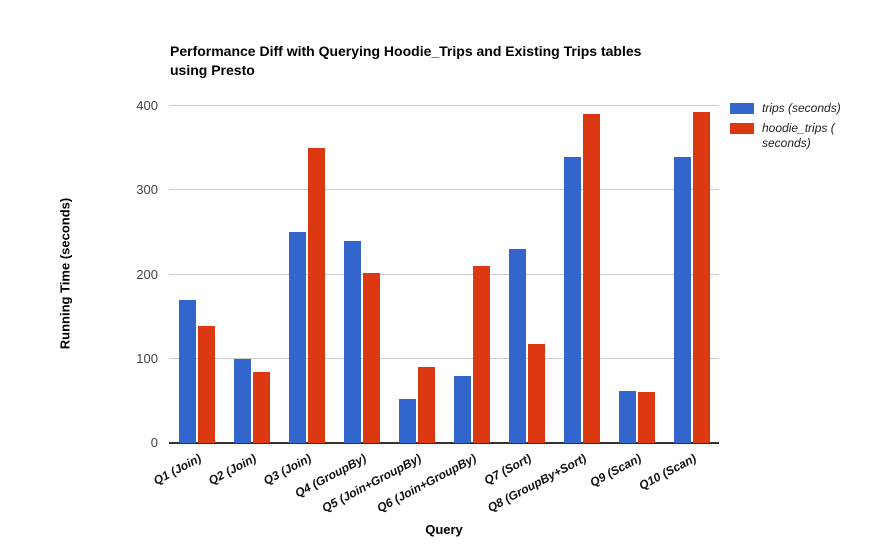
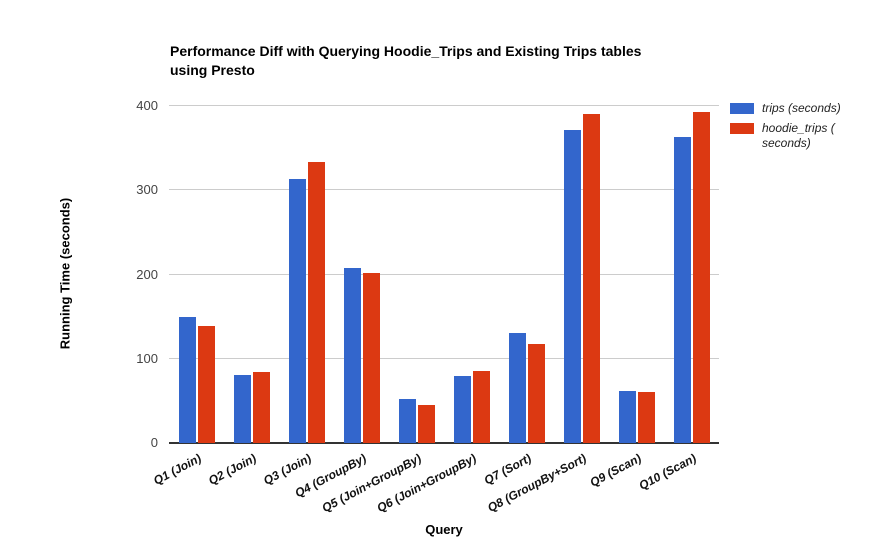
trips (seconds)/Q1 (Join): 170 -> 150
trips (seconds)/Q2 (Join): 100 -> 80
trips (seconds)/Q3 (Join): 250 -> 310
hoodie_trips ( seconds)/Q3 (Join): 350 -> 330
trips (seconds)/Q4 (GroupBy): 240 -> 210
hoodie_trips ( seconds)/Q5 (Join+GroupBy): 90 -> 40
hoodie_trips ( seconds)/Q6 (Join+GroupBy): 210 -> 80
trips (seconds)/Q7 (Sort): 230 -> 130
trips (seconds)/Q8 (GroupBy+Sort): 340 -> 370
trips (seconds)/Q10 (Scan): 340 -> 360
